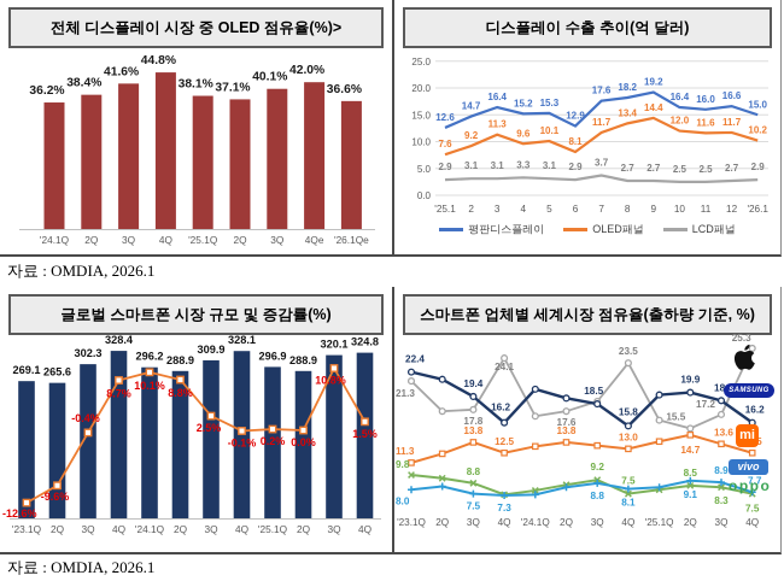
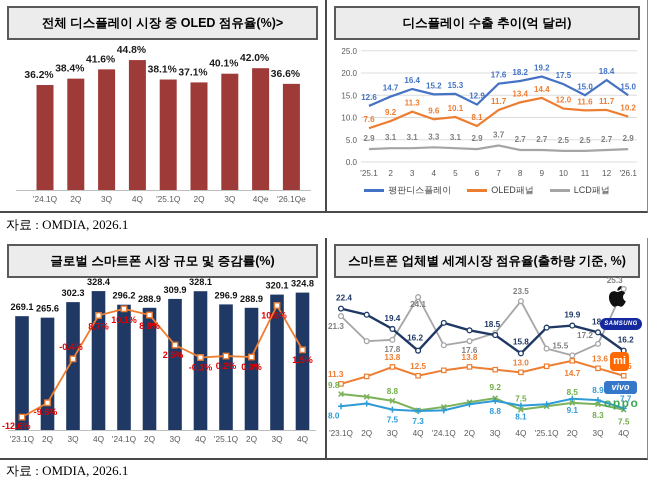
디스플레이 수출 추이(억 달러)/평판디스플레이/10: 16.4 -> 17.5
디스플레이 수출 추이(억 달러)/평판디스플레이/11: 16.0 -> 15.0
디스플레이 수출 추이(억 달러)/평판디스플레이/12: 16.6 -> 18.4
